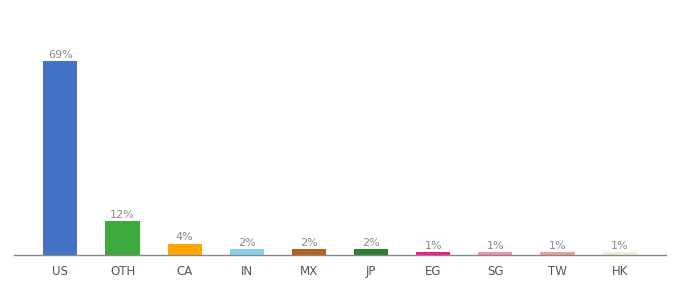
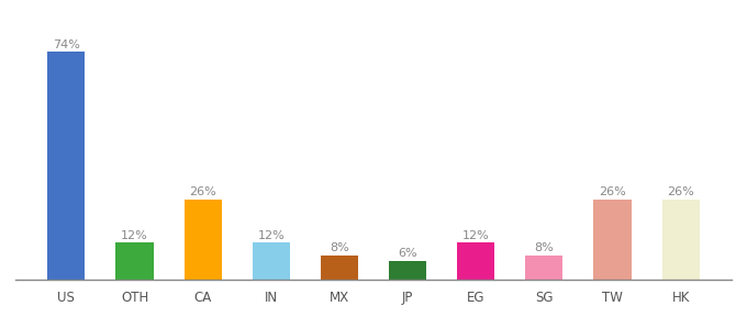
US: 69% -> 74%
CA: 4% -> 26%
IN: 2% -> 12%
MX: 2% -> 8%
JP: 2% -> 6%
EG: 1% -> 12%
SG: 1% -> 8%
TW: 1% -> 26%
HK: 1% -> 26%
